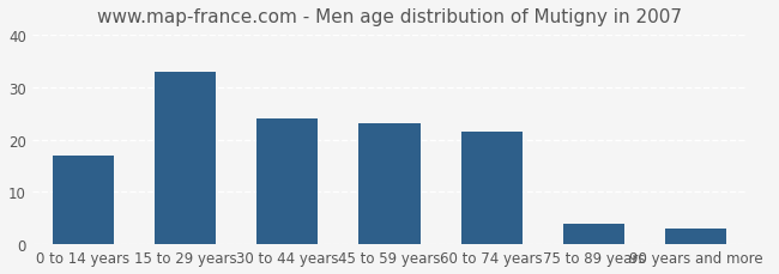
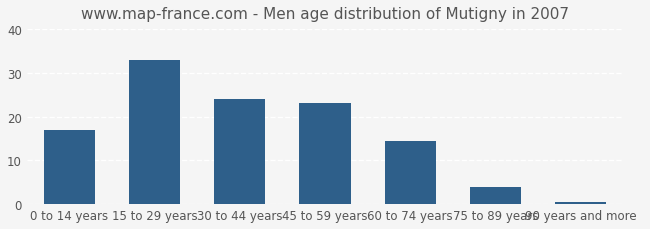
60 to 74 years: 21.5 -> 14.5
90 years and more: 3.0 -> 0.5
